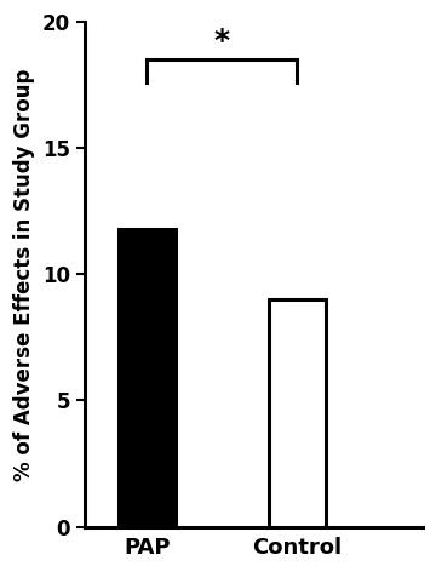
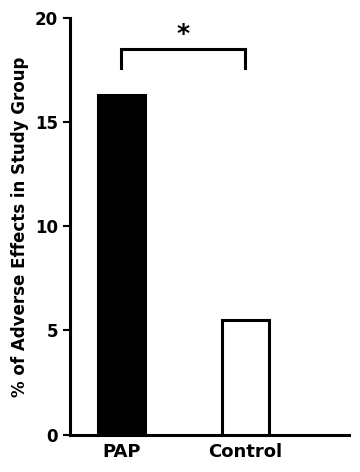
PAP: 11.8 -> 16.3
Control: 9.0 -> 5.5
